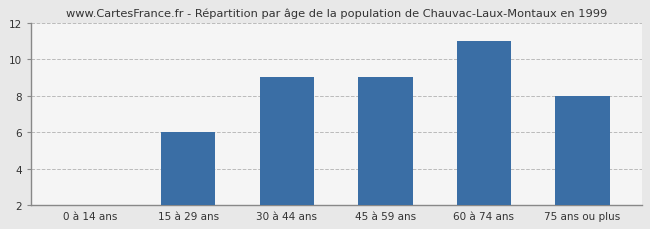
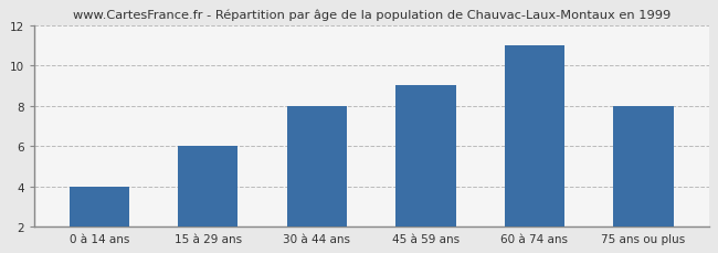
0 à 14 ans: 2 -> 4
30 à 44 ans: 9 -> 8
